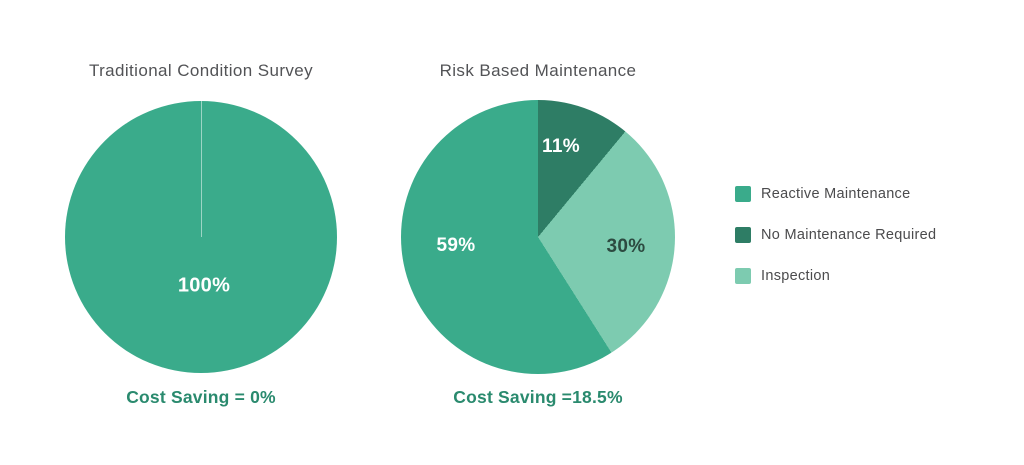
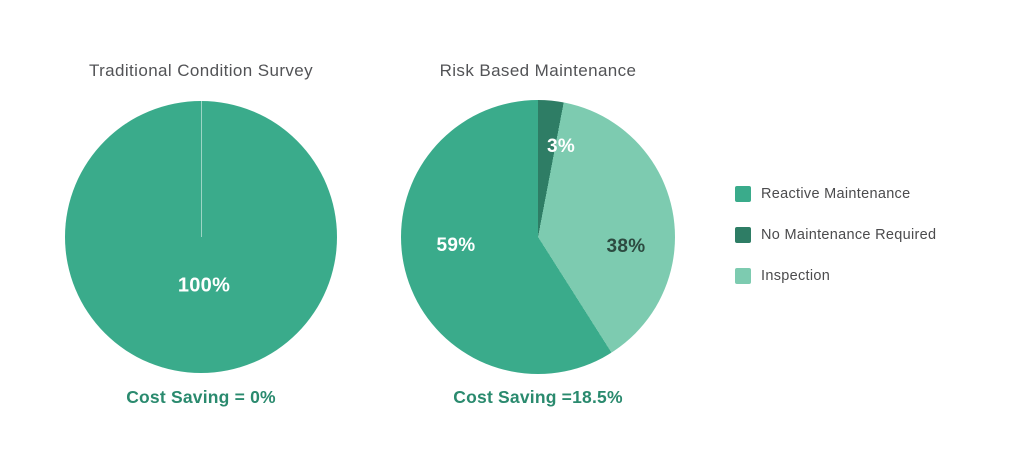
Risk Based Maintenance/No Maintenance Required: 11% -> 3%
Risk Based Maintenance/Inspection: 30% -> 38%
